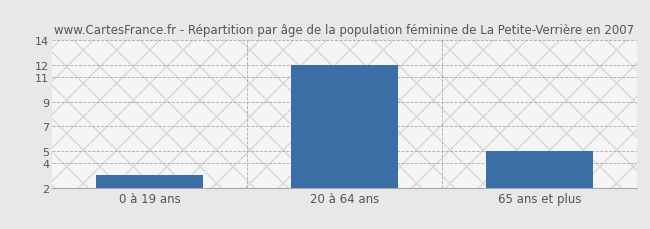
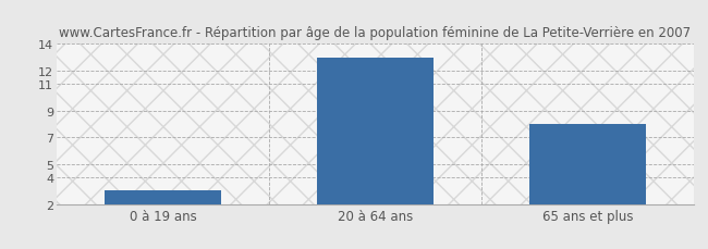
20 à 64 ans: 12 -> 13
65 ans et plus: 5 -> 8
